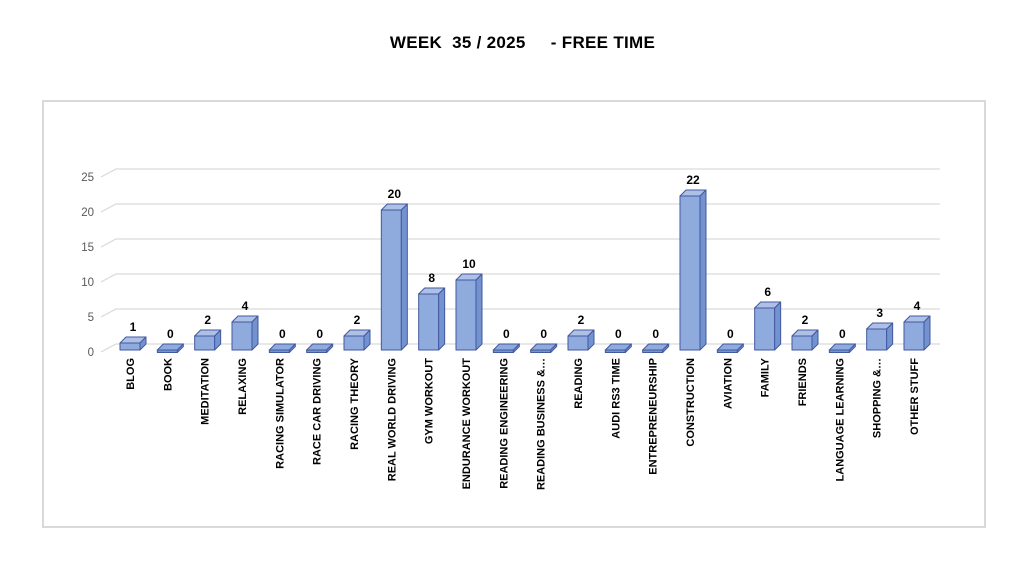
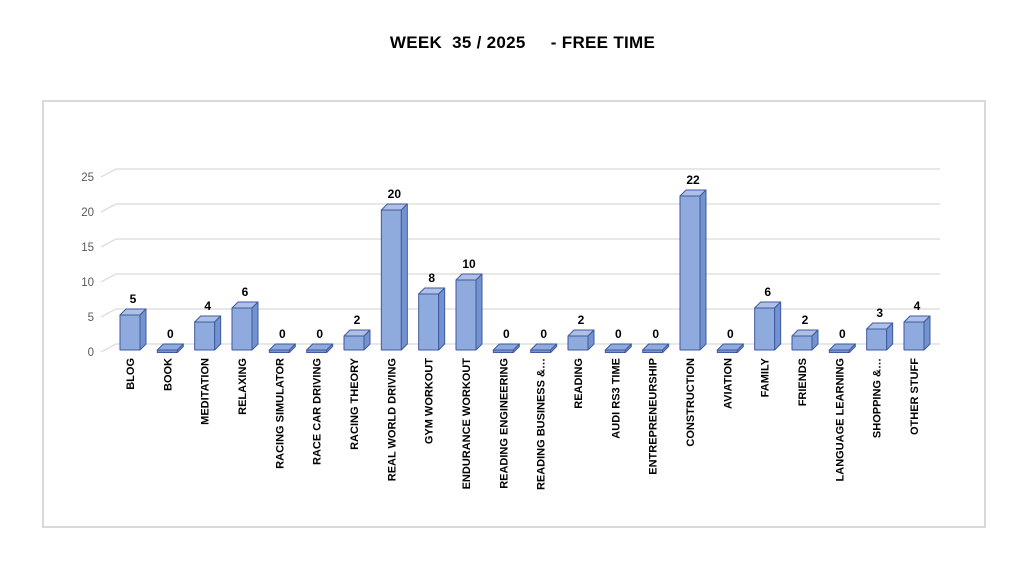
BLOG: 1 -> 5
MEDITATION: 2 -> 4
RELAXING: 4 -> 6
